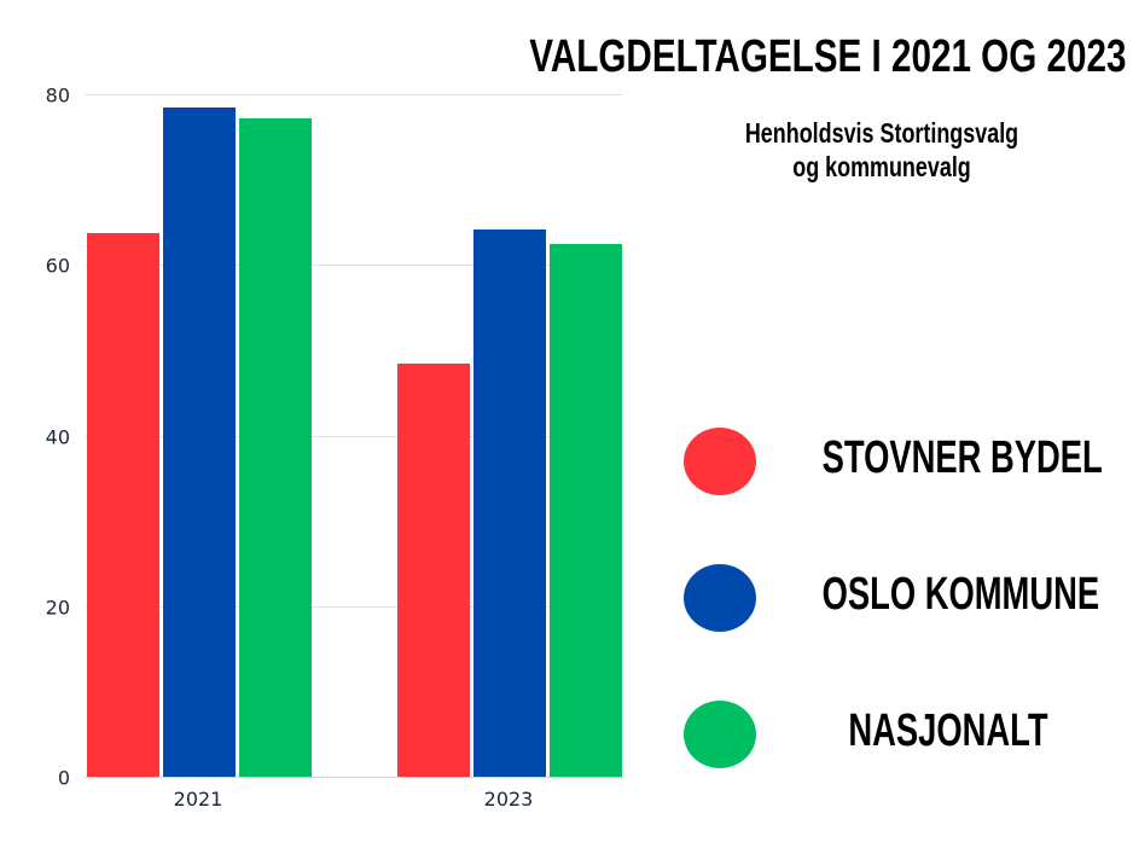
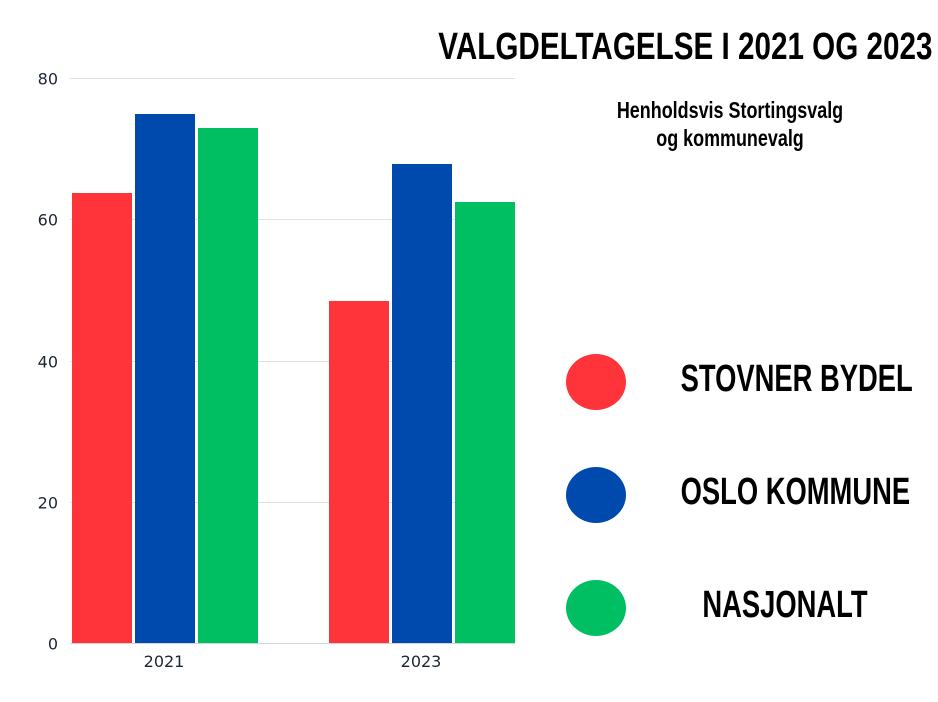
OSLO KOMMUNE/2021: 79 -> 75
NASJONALT/2021: 77 -> 73
OSLO KOMMUNE/2023: 64 -> 68
